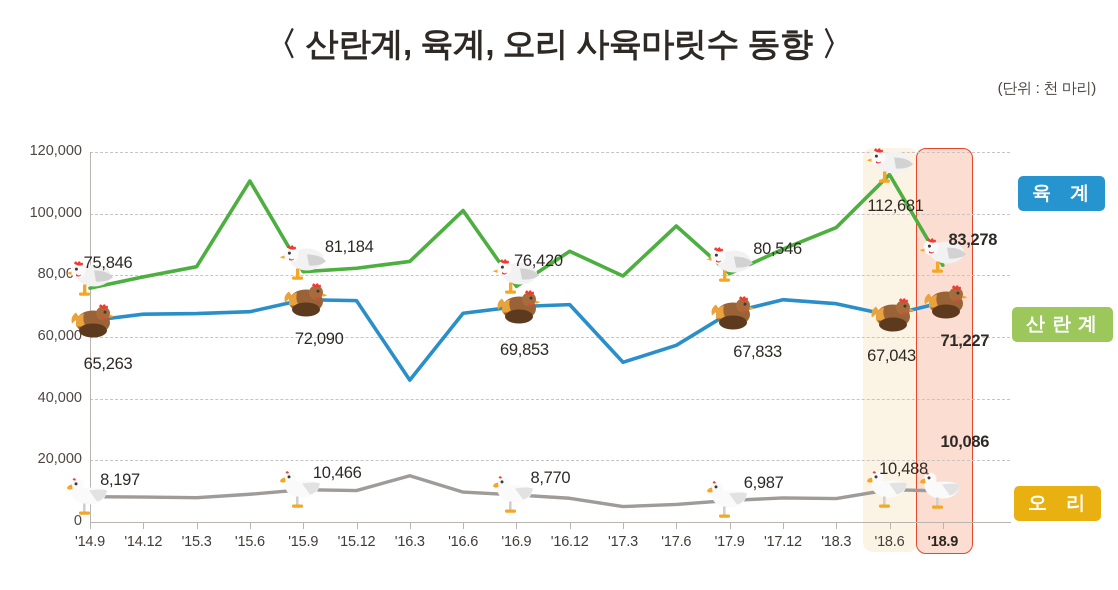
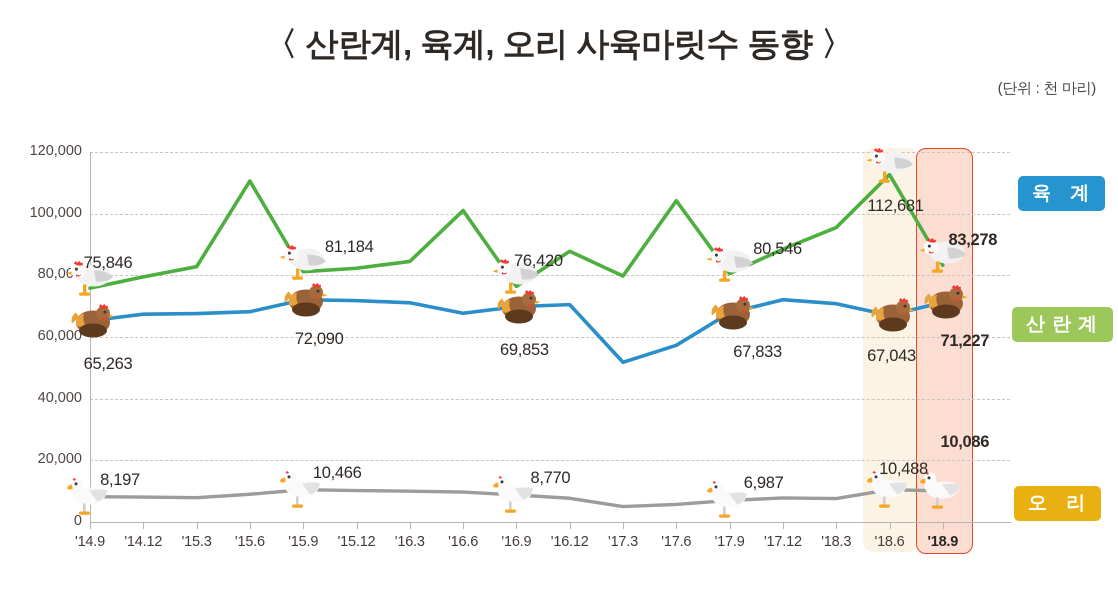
산란계/'16.3: 46000 -> 71000
오리/'16.3: 15000 -> 10000
육계/'17.6: 96000 -> 104000
